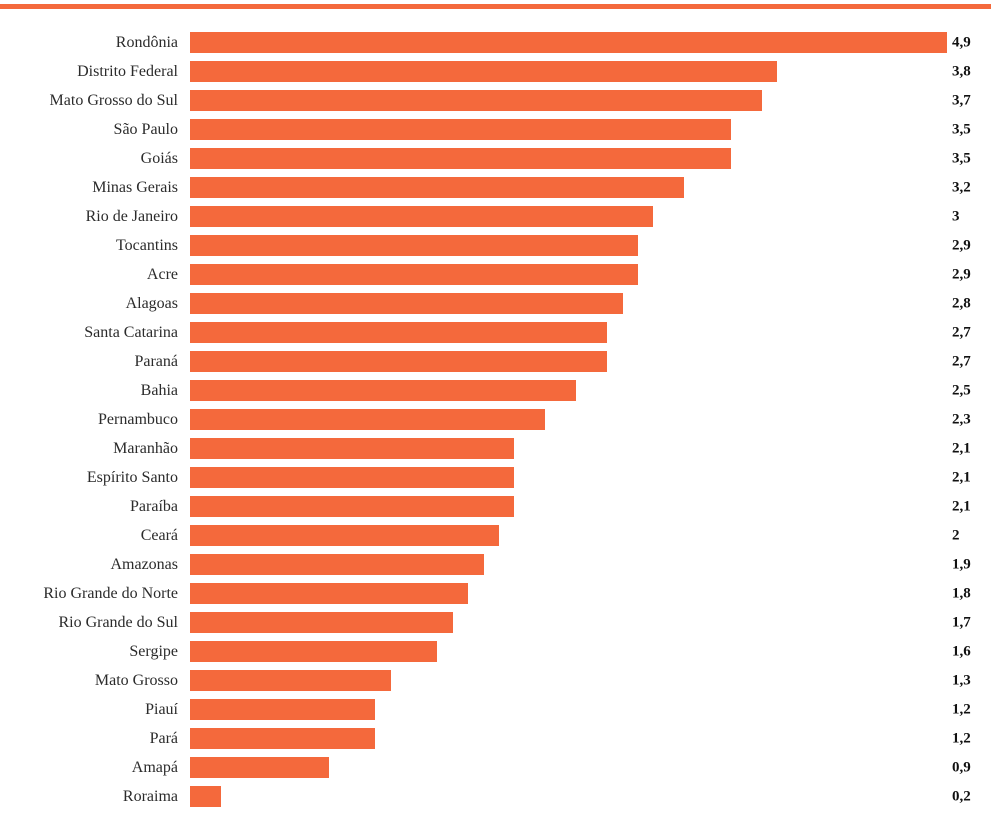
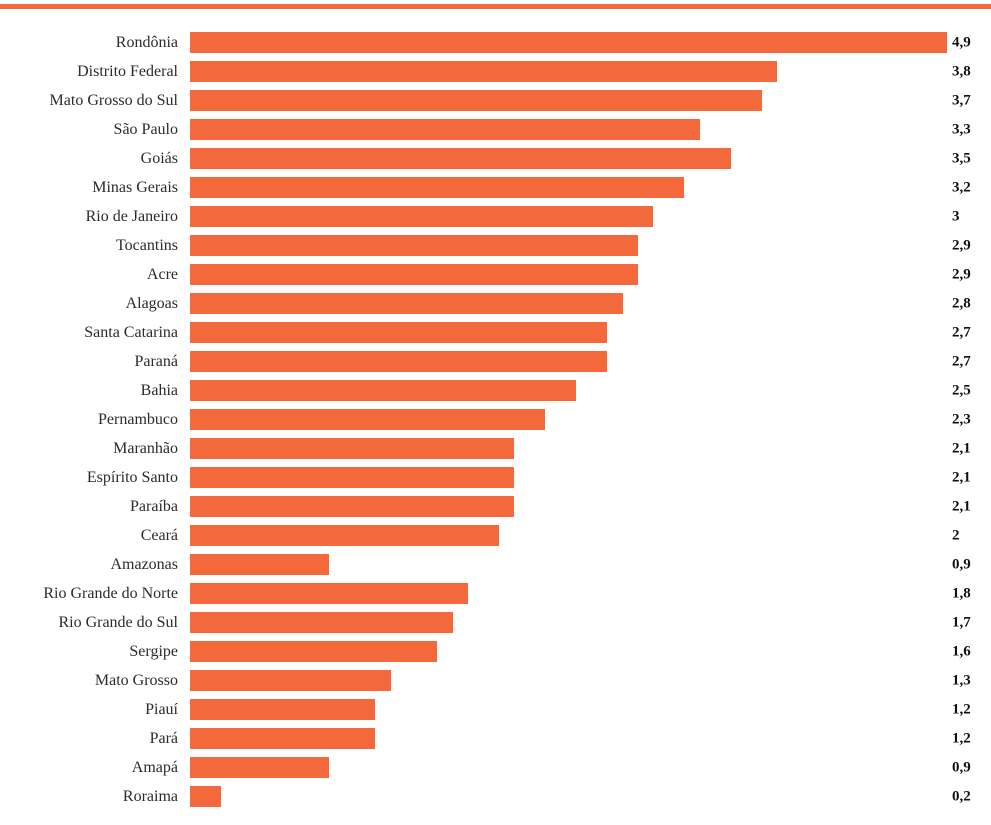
São Paulo: 3,5 -> 3,3
Amazonas: 1,9 -> 0,9
